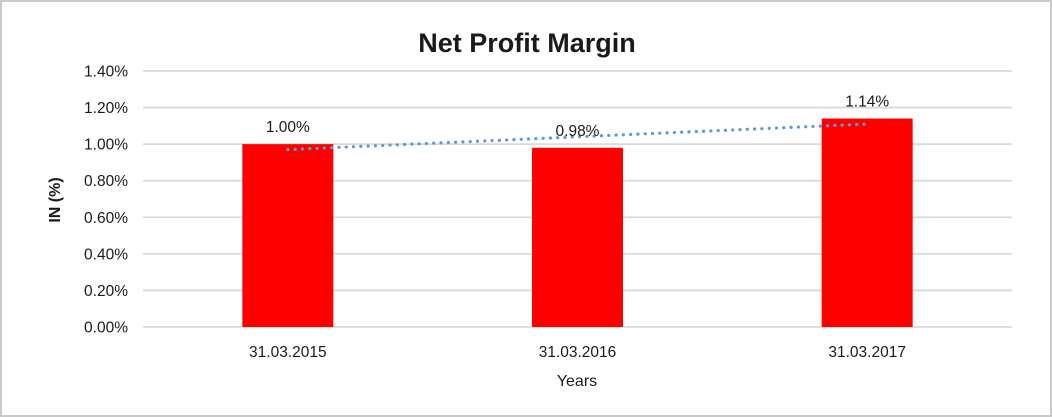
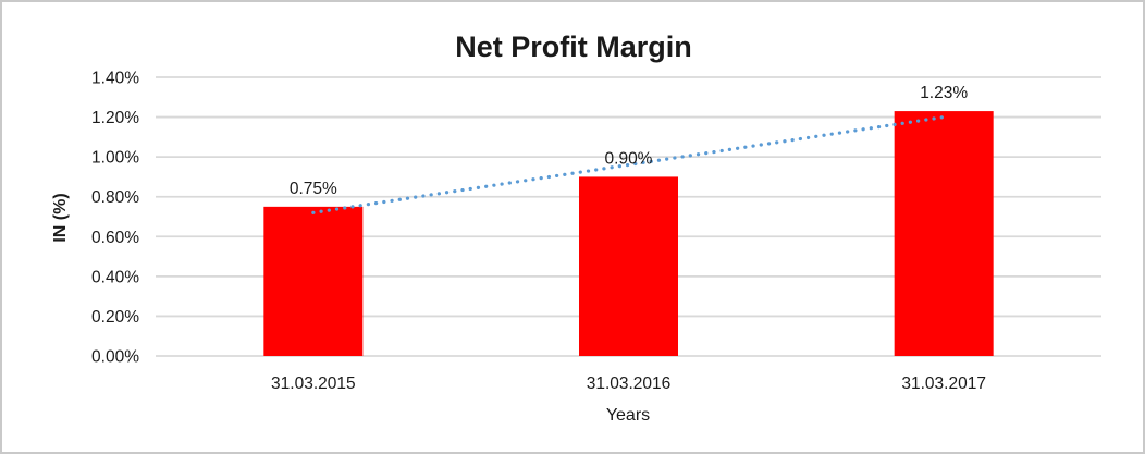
31.03.2015: 1.00% -> 0.75%
31.03.2016: 0.98% -> 0.90%
31.03.2017: 1.14% -> 1.23%
